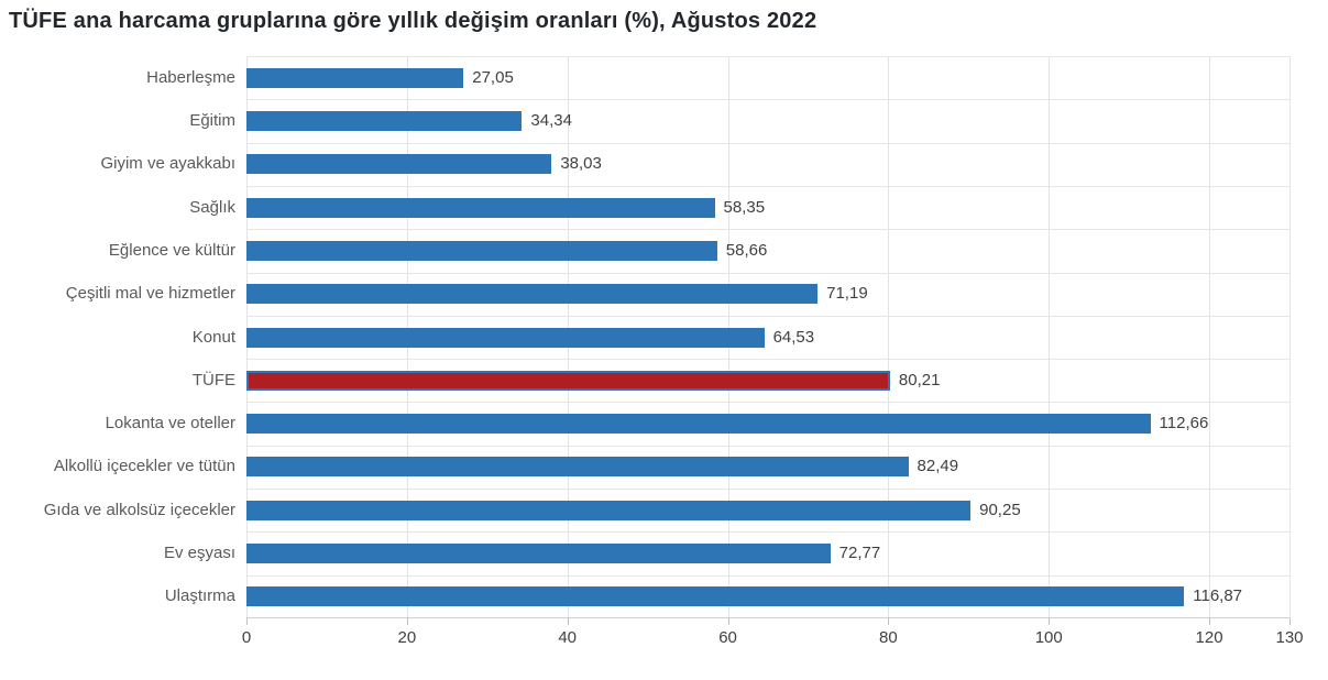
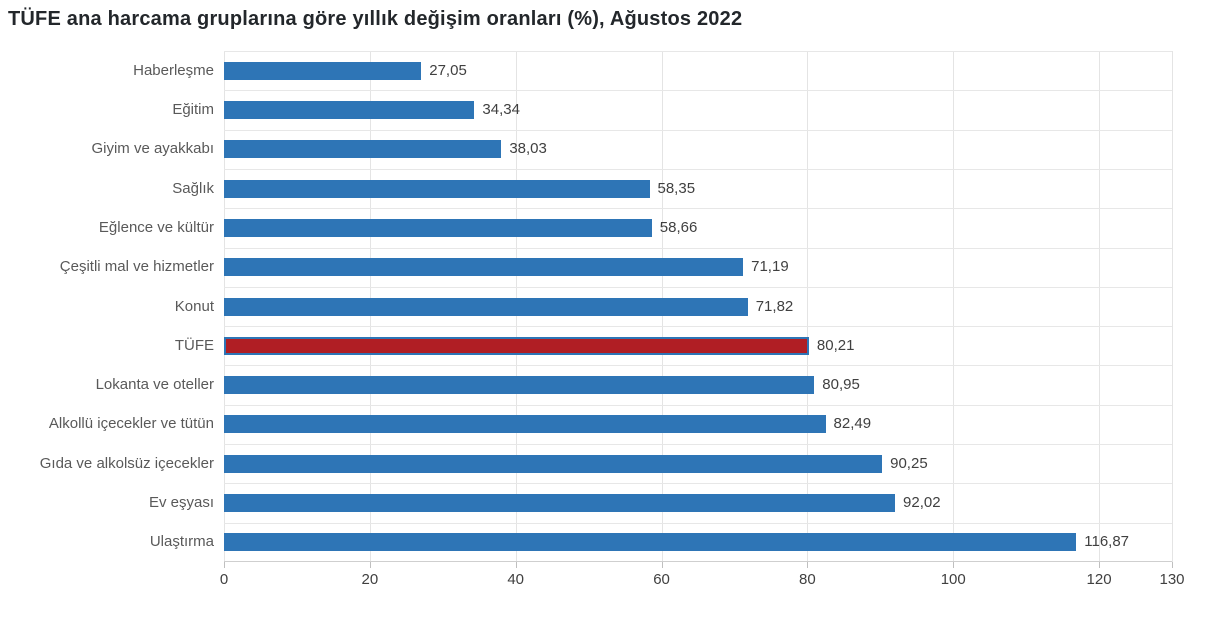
Konut: 64,53 -> 71,82
Lokanta ve oteller: 112,66 -> 80,95
Ev eşyası: 72,77 -> 92,02
